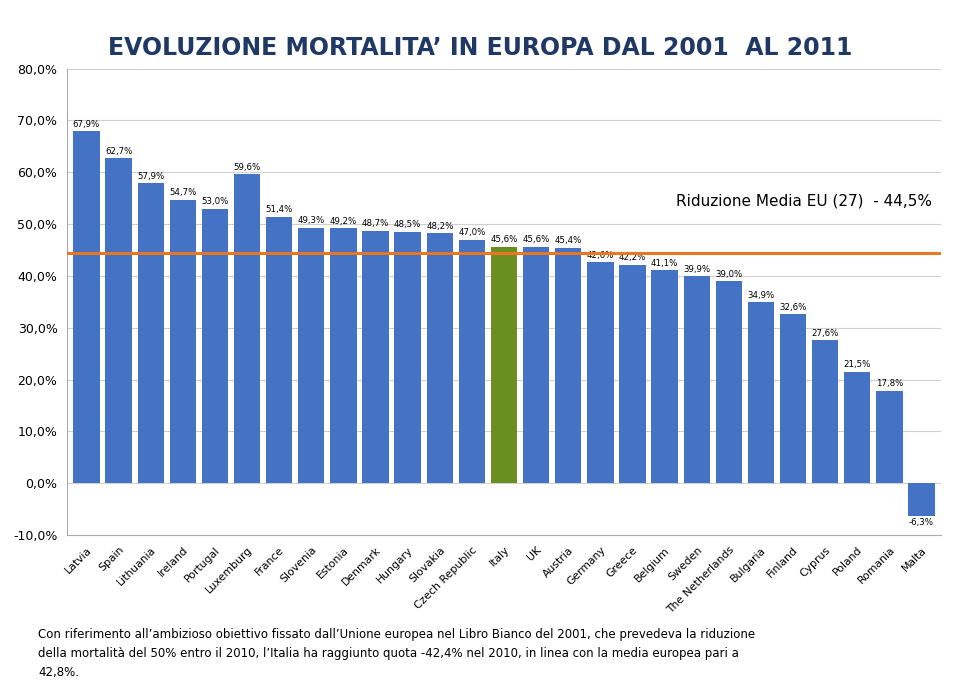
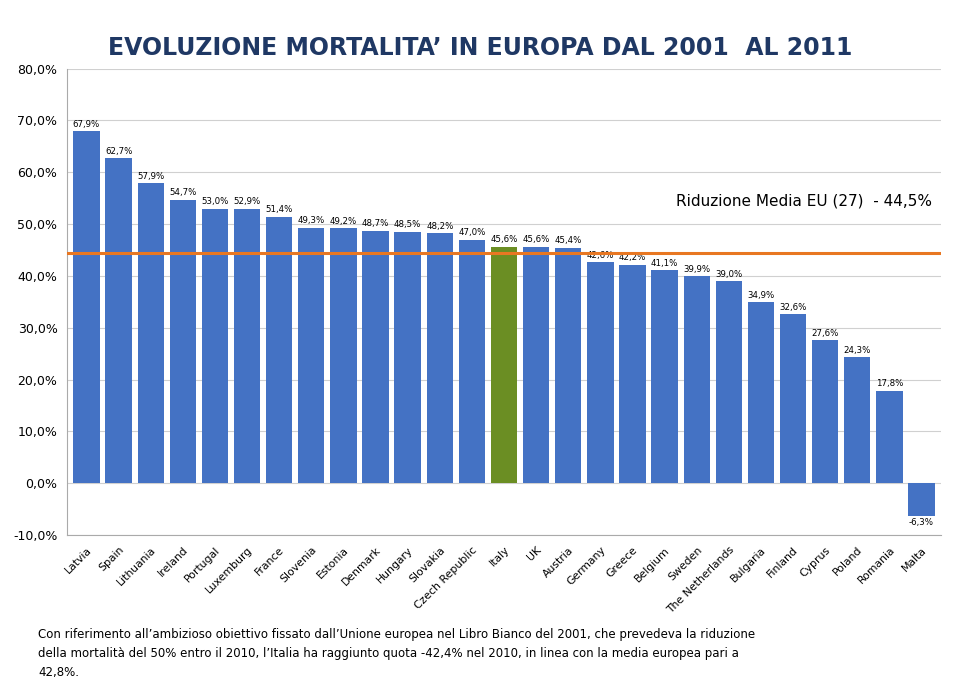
Luxemburg: 59,6% -> 52,9%
Poland: 21,5% -> 24,3%
